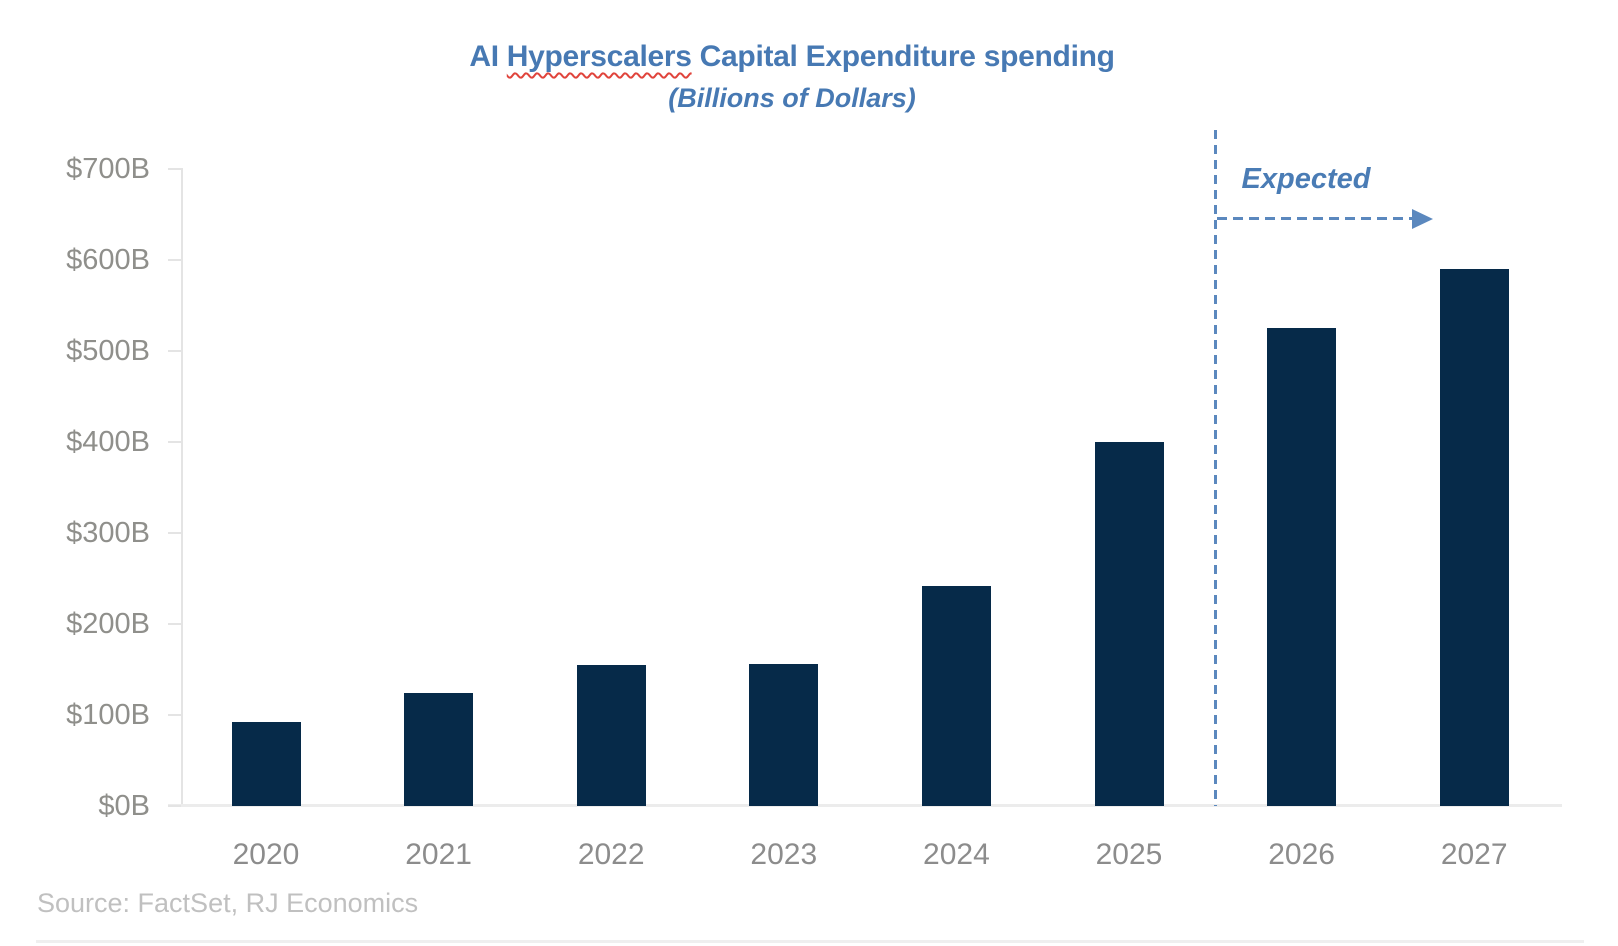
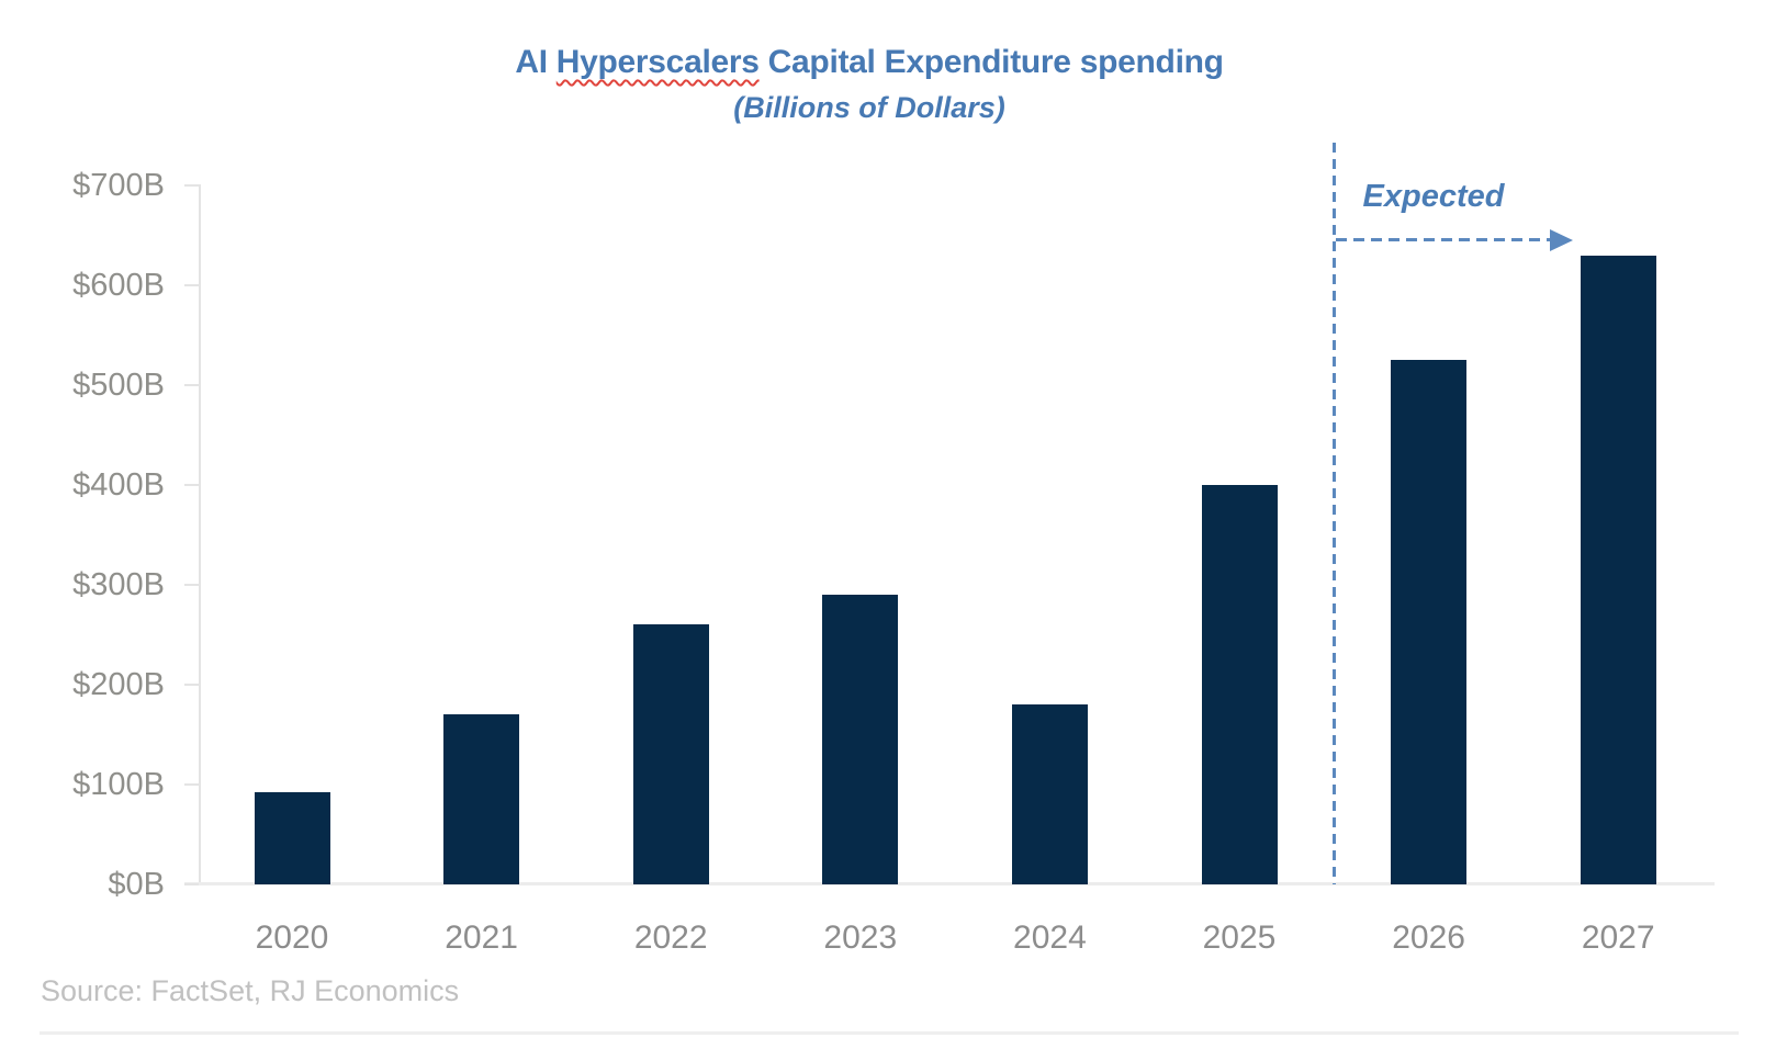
2021: $120B -> $170B
2022: $160B -> $260B
2023: $160B -> $290B
2024: $240B -> $180B
2027: $590B -> $630B
